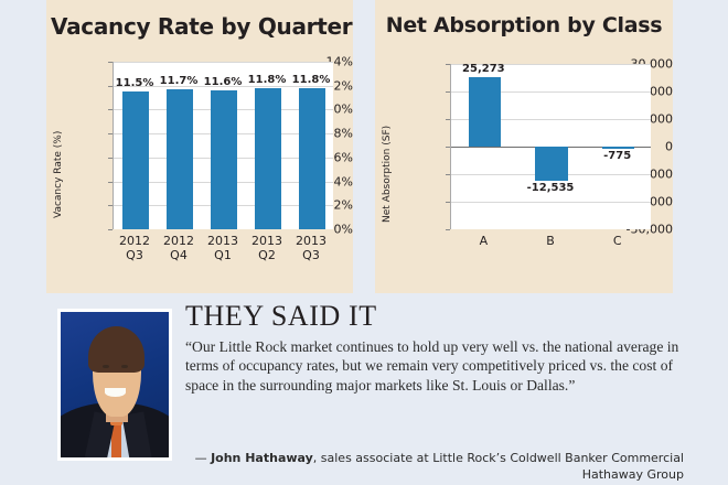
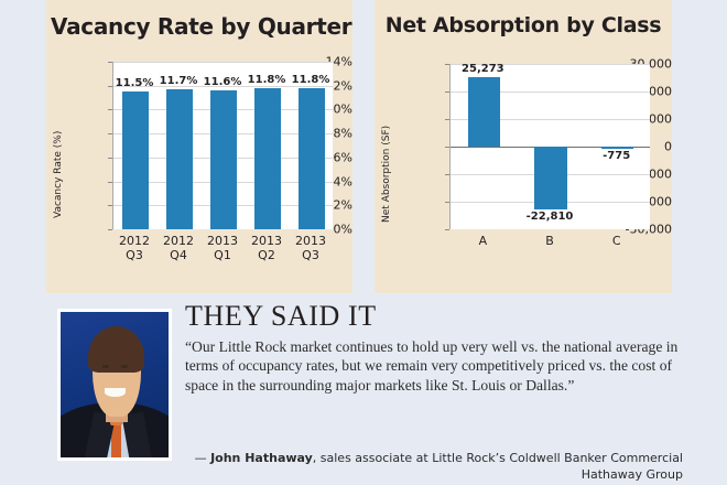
Net Absorption by Class/B: -12,535 -> -22,810
